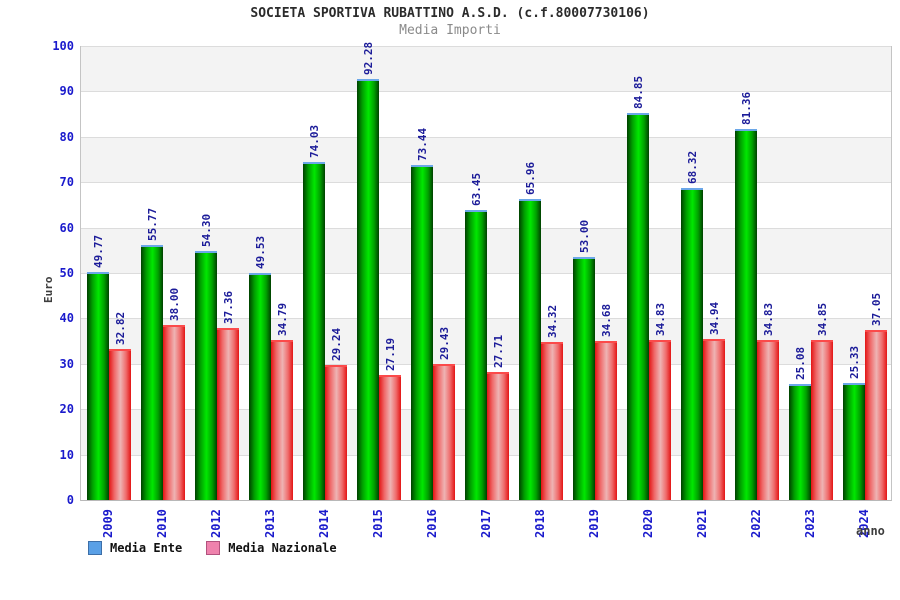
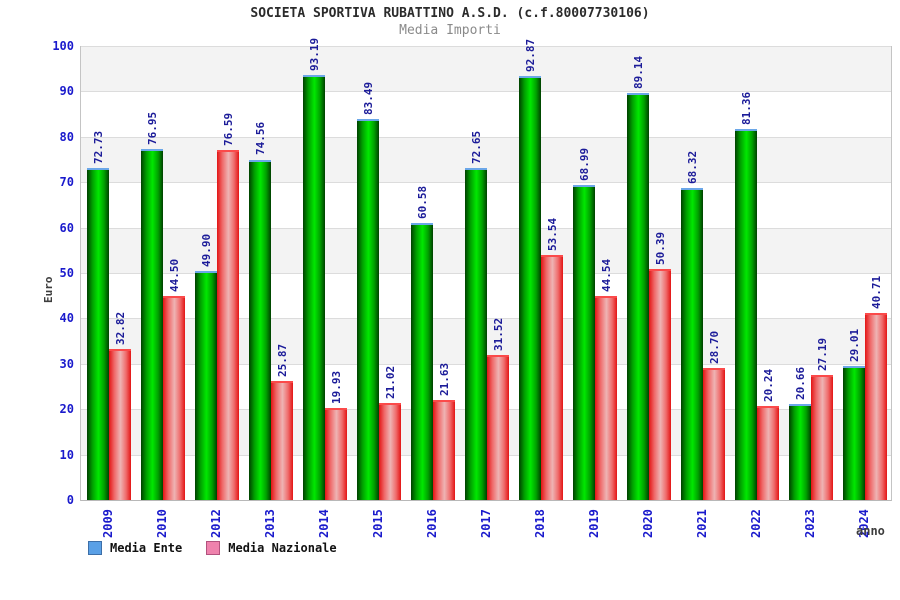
Media Ente/2009: 49.77 -> 72.73
Media Ente/2010: 55.77 -> 76.95
Media Nazionale/2010: 38.00 -> 44.50
Media Ente/2012: 54.30 -> 49.90
Media Nazionale/2012: 37.36 -> 76.59
Media Ente/2013: 49.53 -> 74.56
Media Nazionale/2013: 34.79 -> 25.87
Media Ente/2014: 74.03 -> 93.19
Media Nazionale/2014: 29.24 -> 19.93
Media Ente/2015: 92.28 -> 83.49
Media Nazionale/2015: 27.19 -> 21.02
Media Ente/2016: 73.44 -> 60.58
Media Nazionale/2016: 29.43 -> 21.63
Media Ente/2017: 63.45 -> 72.65
Media Nazionale/2017: 27.71 -> 31.52
Media Ente/2018: 65.96 -> 92.87
Media Nazionale/2018: 34.32 -> 53.54
Media Ente/2019: 53.00 -> 68.99
Media Nazionale/2019: 34.68 -> 44.54
Media Ente/2020: 84.85 -> 89.14
Media Nazionale/2020: 34.83 -> 50.39
Media Nazionale/2021: 34.94 -> 28.70
Media Nazionale/2022: 34.83 -> 20.24
Media Ente/2023: 25.08 -> 20.66
Media Nazionale/2023: 34.85 -> 27.19
Media Ente/2024: 25.33 -> 29.01
Media Nazionale/2024: 37.05 -> 40.71
